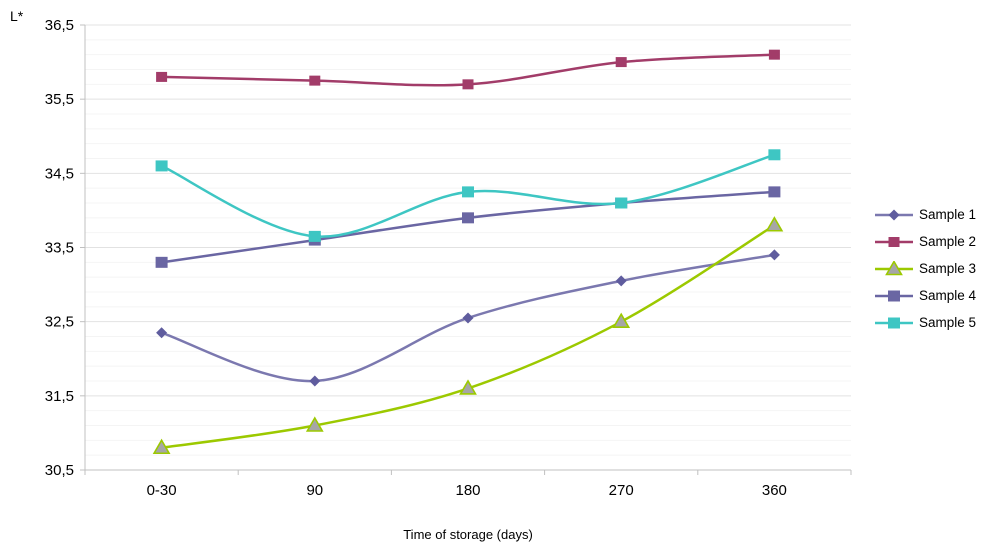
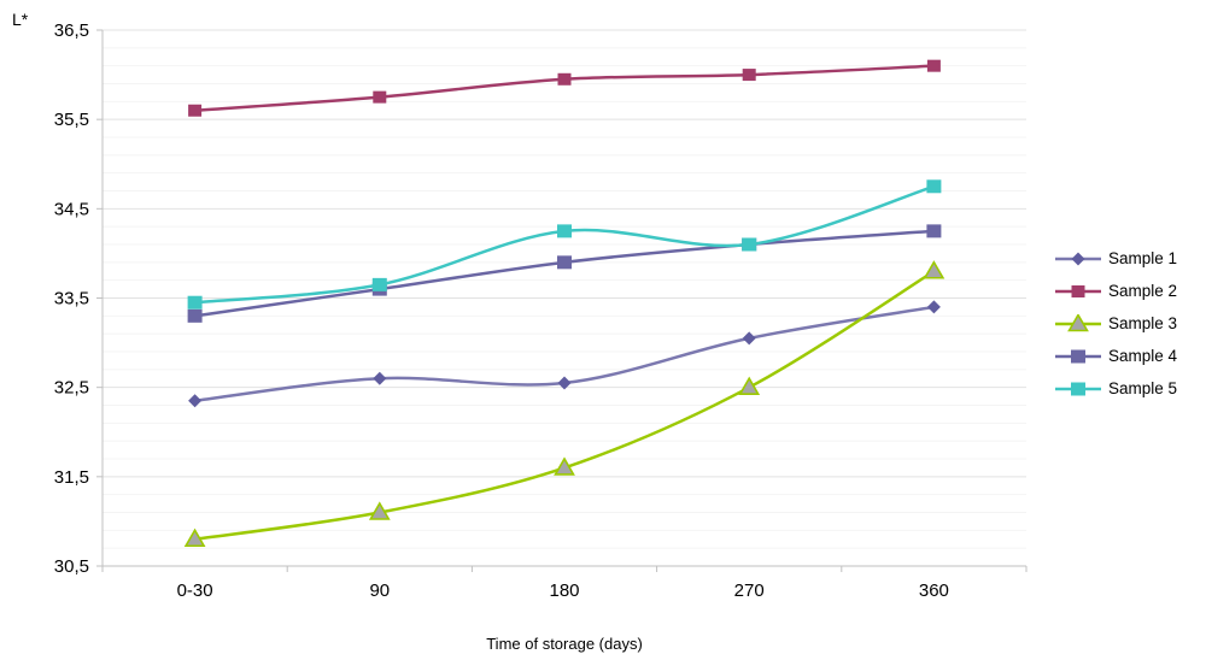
Sample 2/0-30: 35,8 -> 35,6
Sample 5/0-30: 34,6 -> 33,5
Sample 1/90: 31,7 -> 32,6
Sample 2/180: 35,7 -> 36,0
